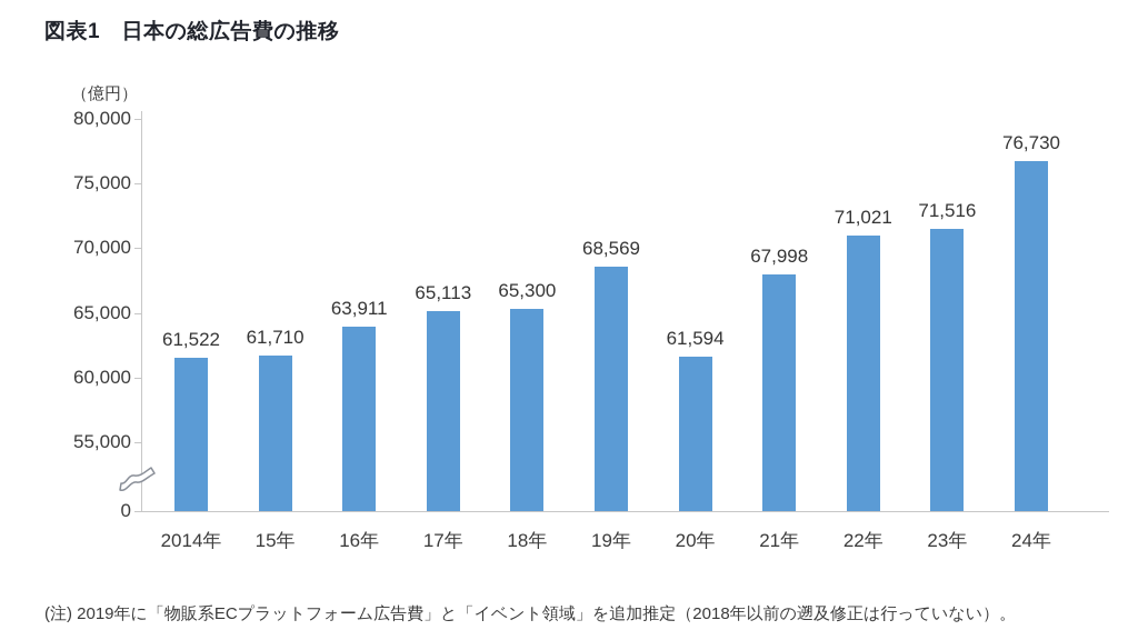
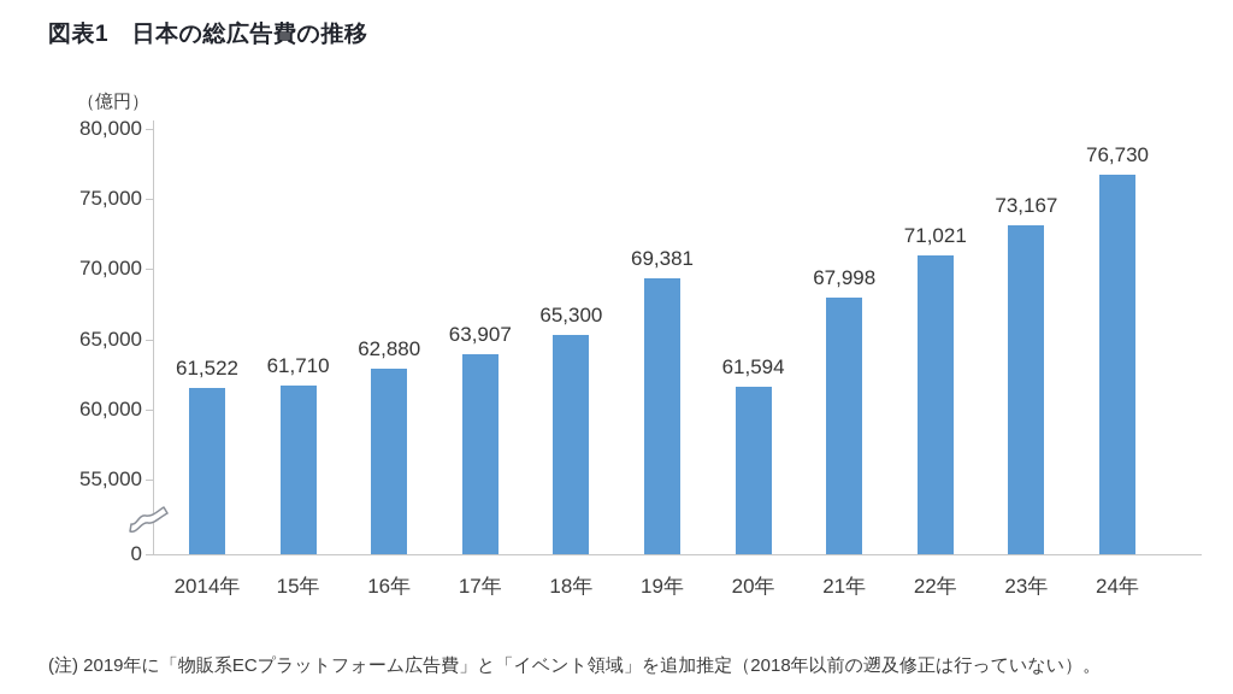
16年: 63,911 -> 62,880
17年: 65,113 -> 63,907
19年: 68,569 -> 69,381
23年: 71,516 -> 73,167
